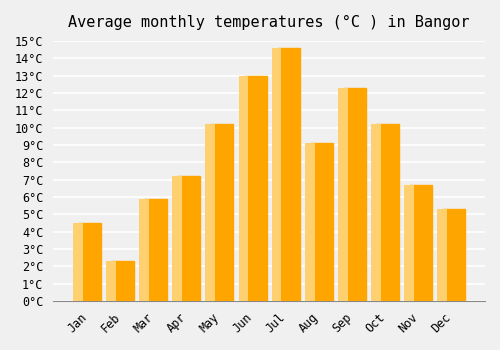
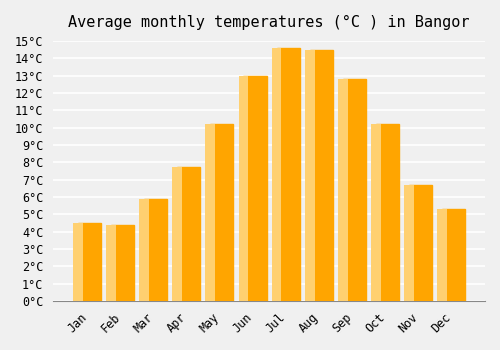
Feb: 2.3°C -> 4.4°C
Apr: 7.2°C -> 7.7°C
Aug: 9.1°C -> 14.5°C
Sep: 12.3°C -> 12.8°C
